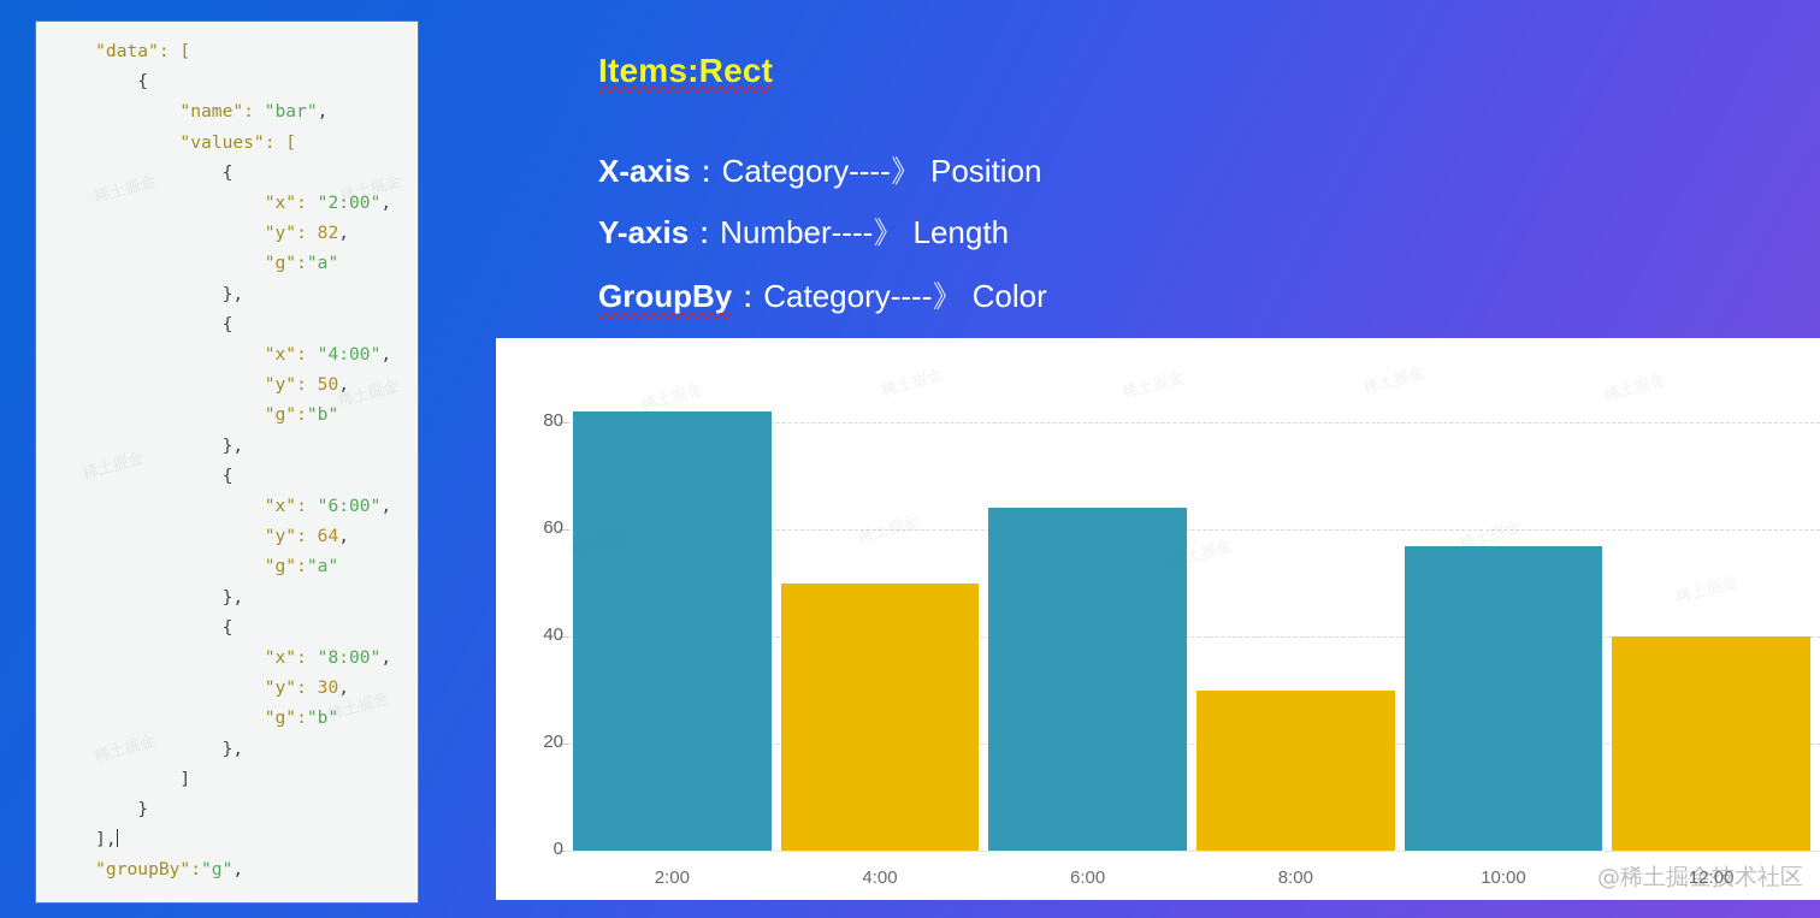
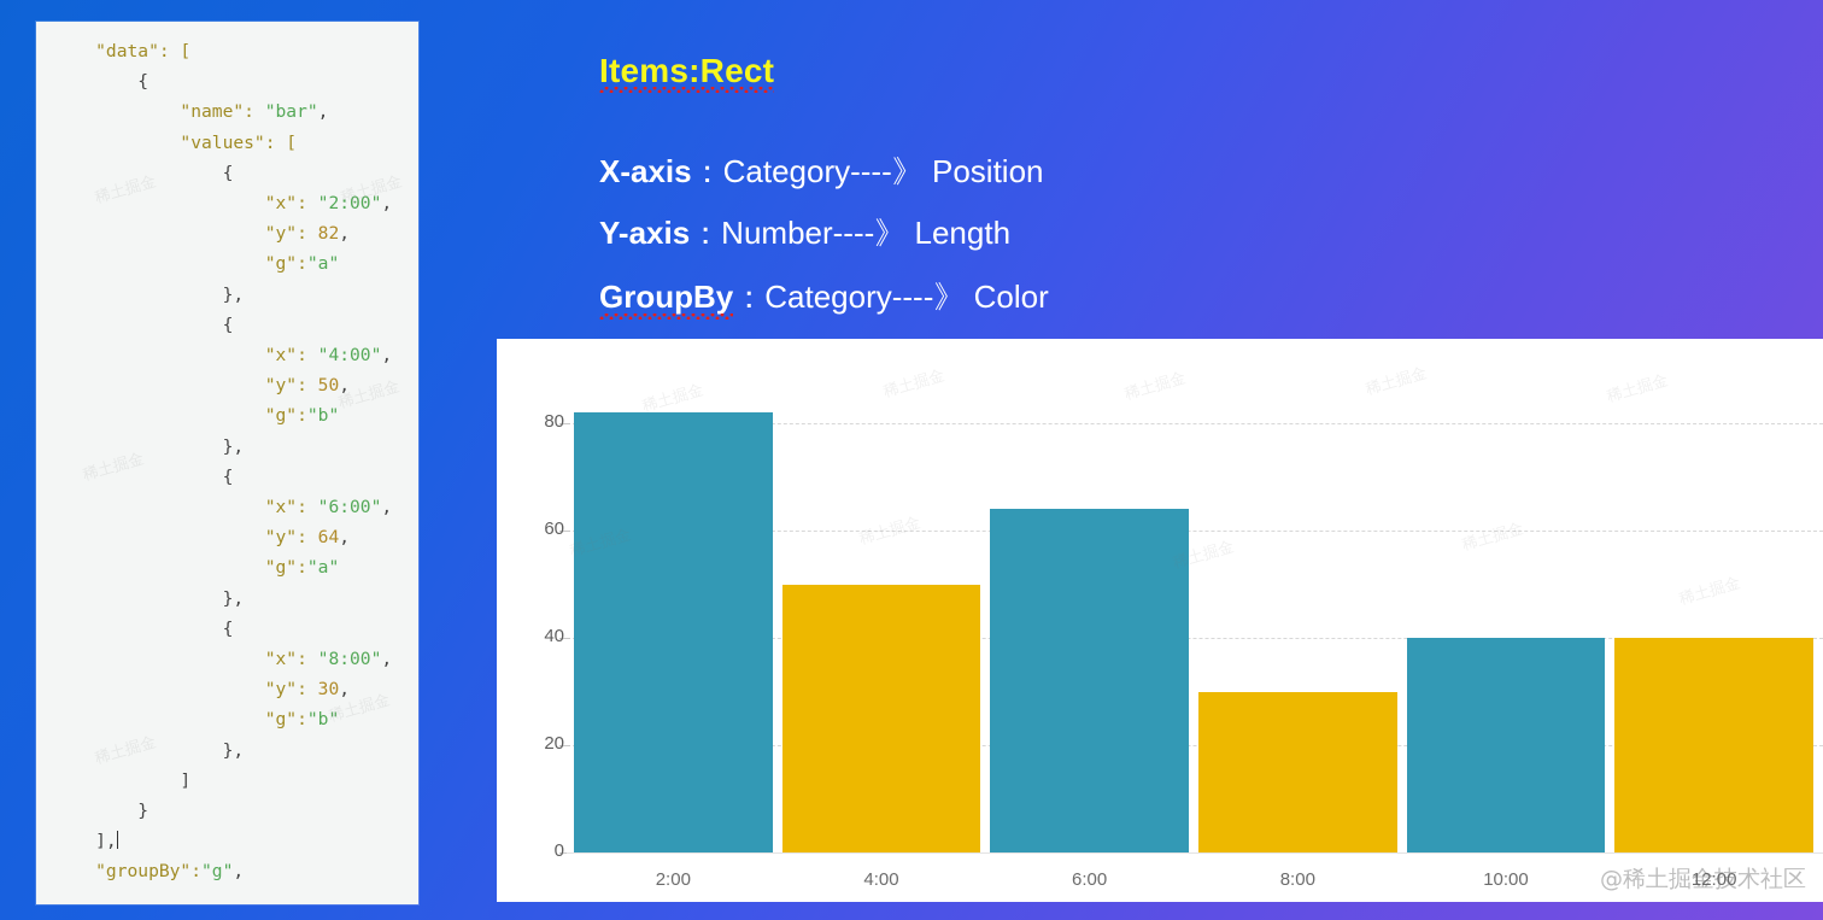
10:00: 57 -> 40
